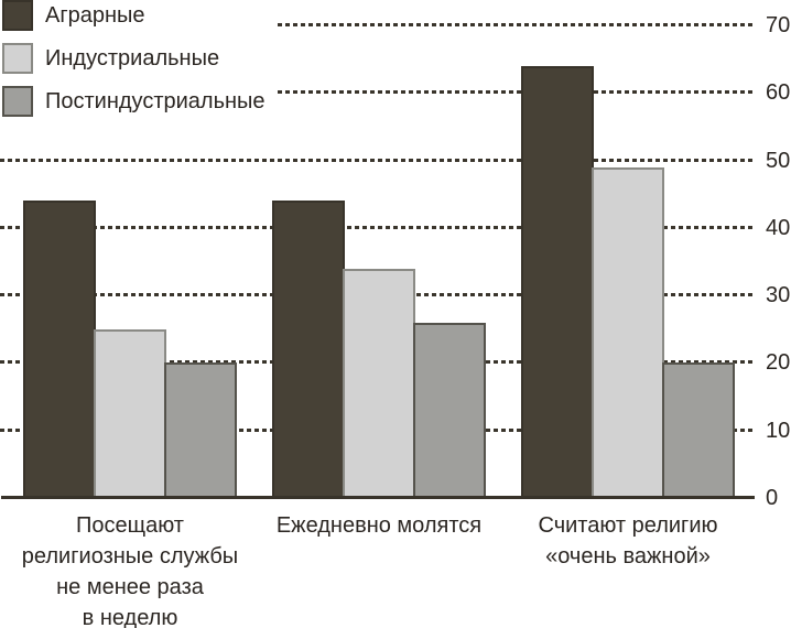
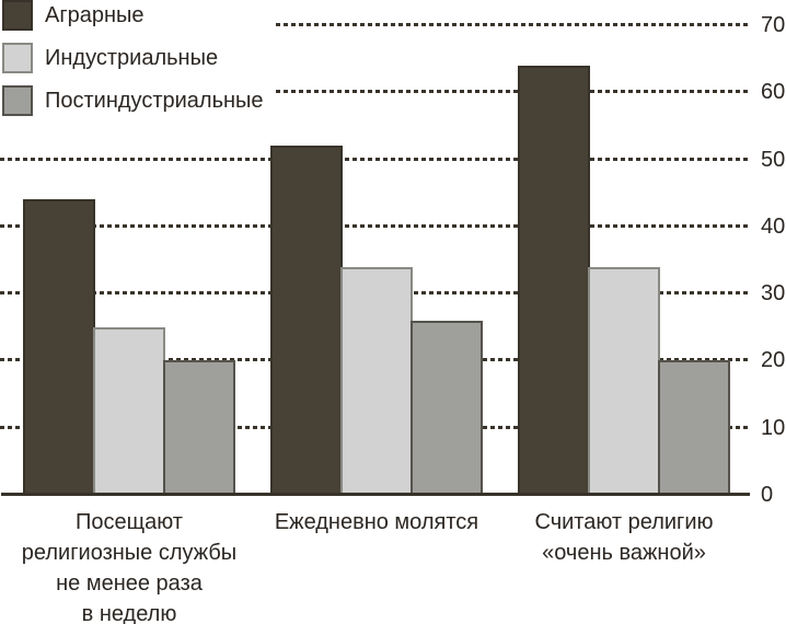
Аграрные/Ежедневно молятся: 44 -> 52
Индустриальные/Считают религию «очень важной»: 49 -> 34
